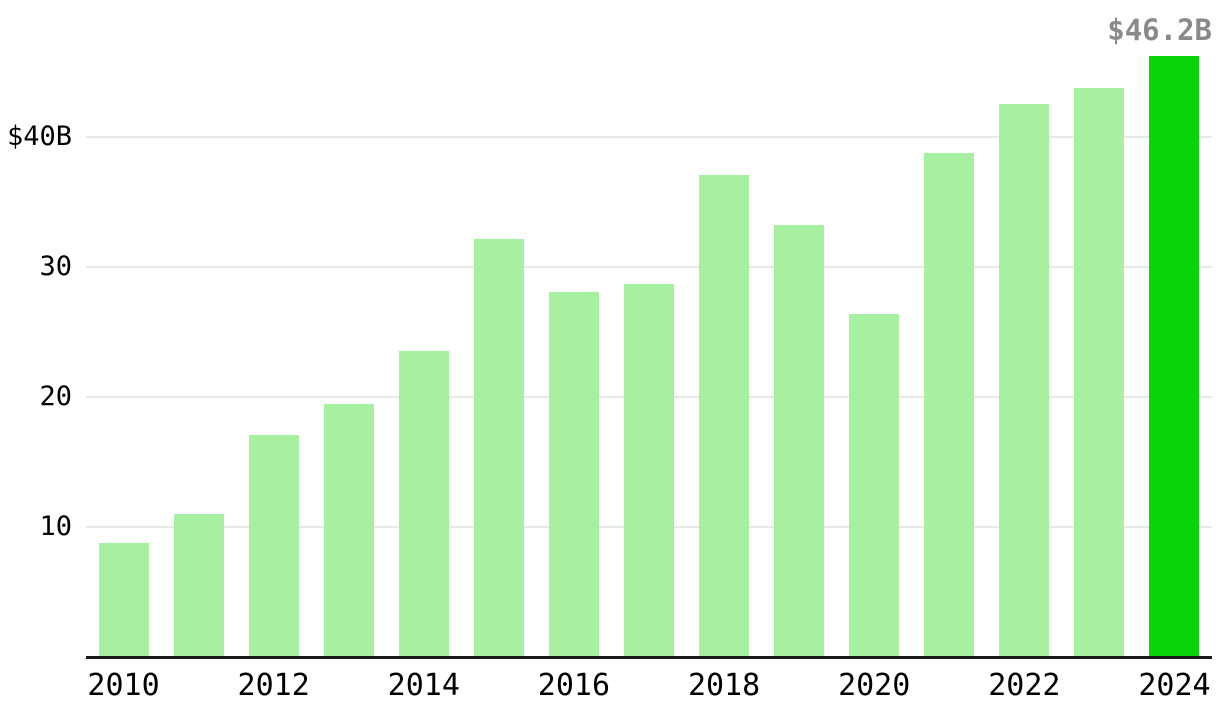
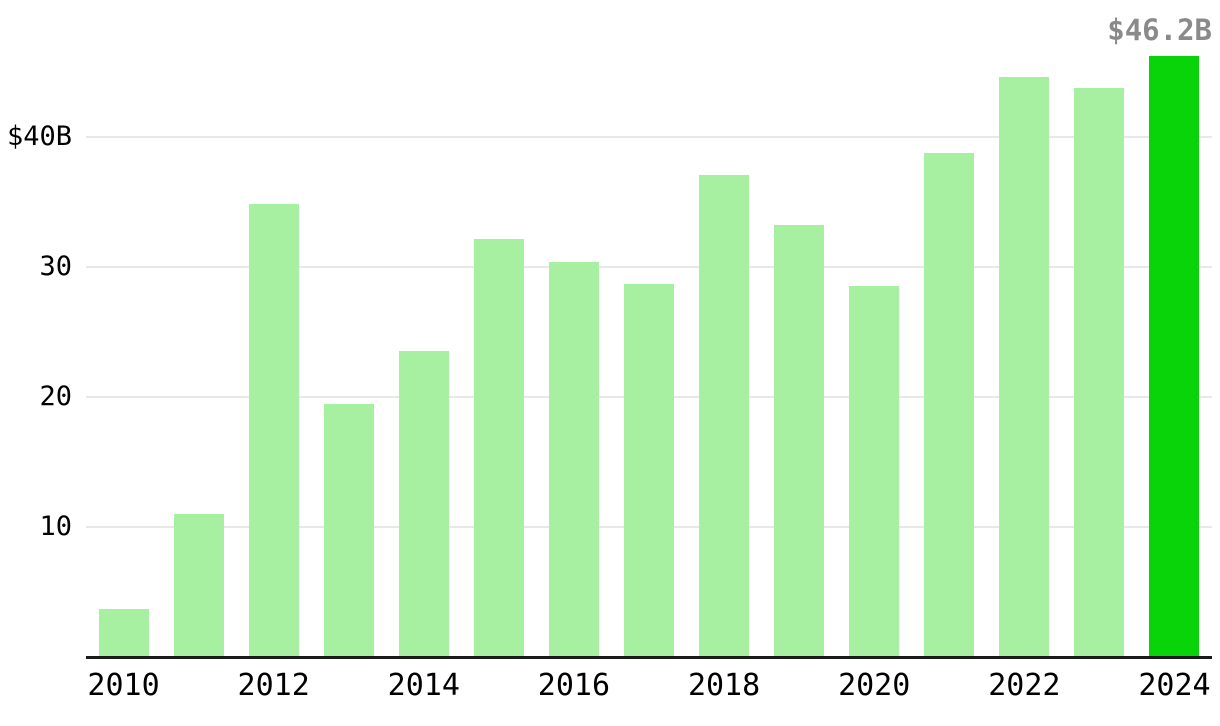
2010: $8.7B -> $3.6B
2012: $17.0B -> $34.8B
2016: $28.0B -> $30.3B
2020: $26.3B -> $28.5B
2022: $42.5B -> $44.6B
